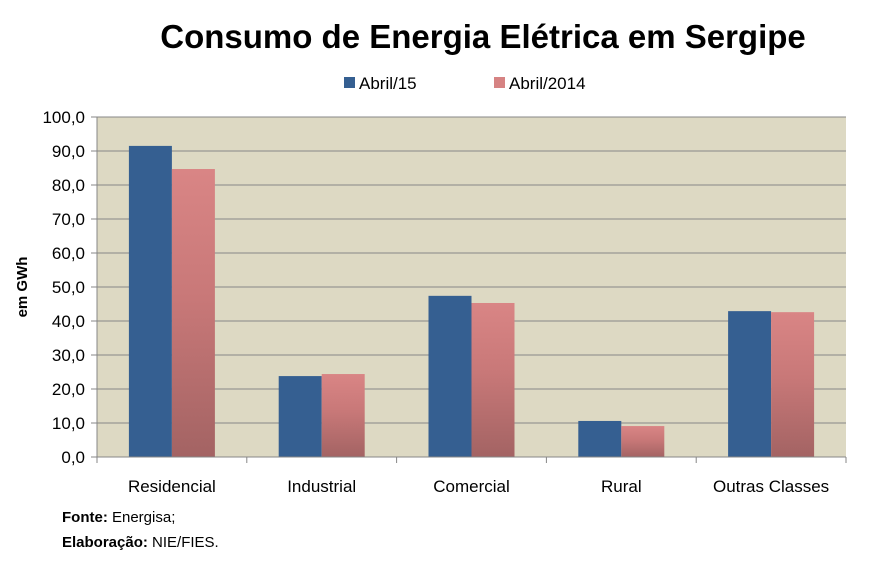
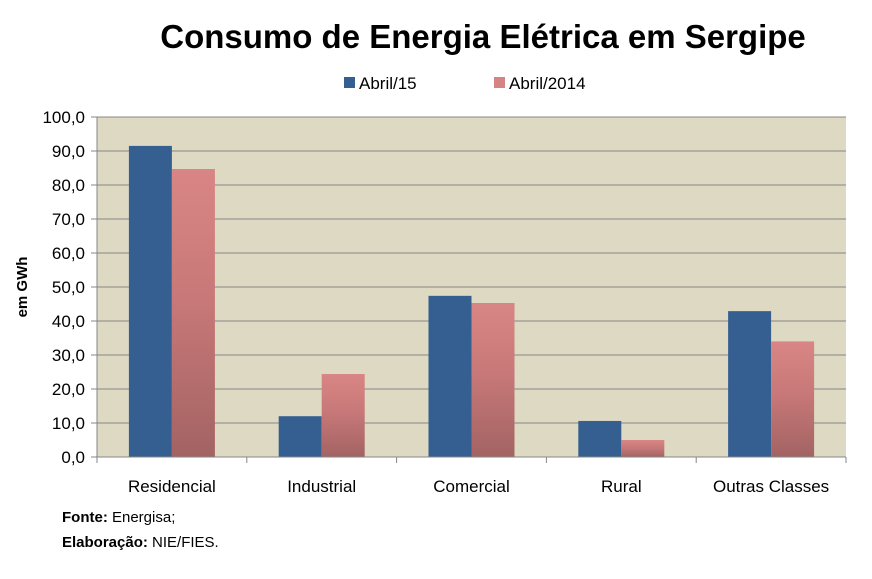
Abril/15/Industrial: 24 -> 12
Abril/2014/Rural: 9 -> 5
Abril/2014/Outras Classes: 43 -> 34
